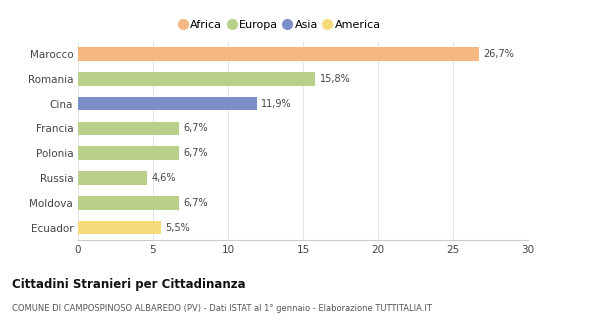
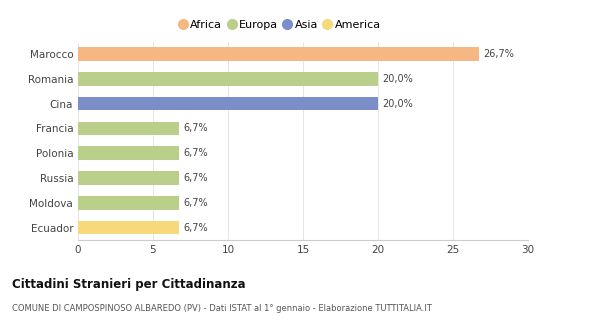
Romania: 15,8% -> 20,0%
Cina: 11,9% -> 20,0%
Russia: 4,6% -> 6,7%
Ecuador: 5,5% -> 6,7%
